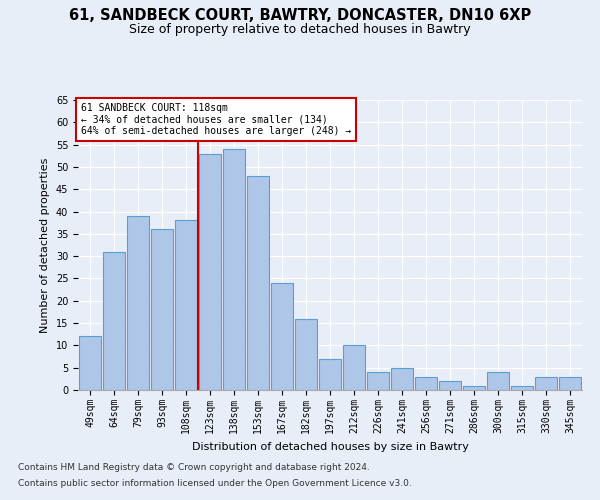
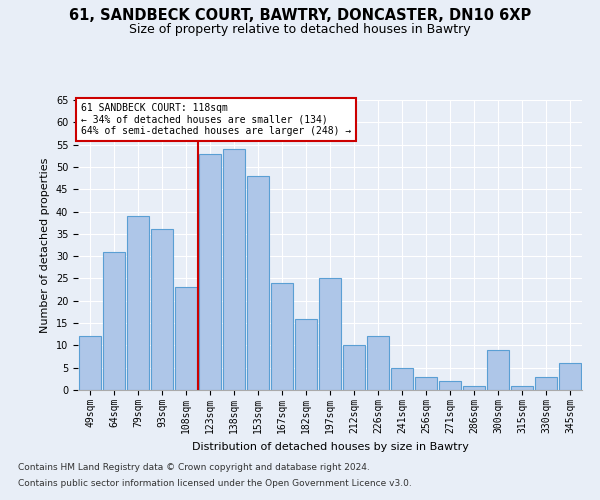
108sqm: 38 -> 23
197sqm: 7 -> 25
226sqm: 4 -> 12
300sqm: 4 -> 9
345sqm: 3 -> 6
